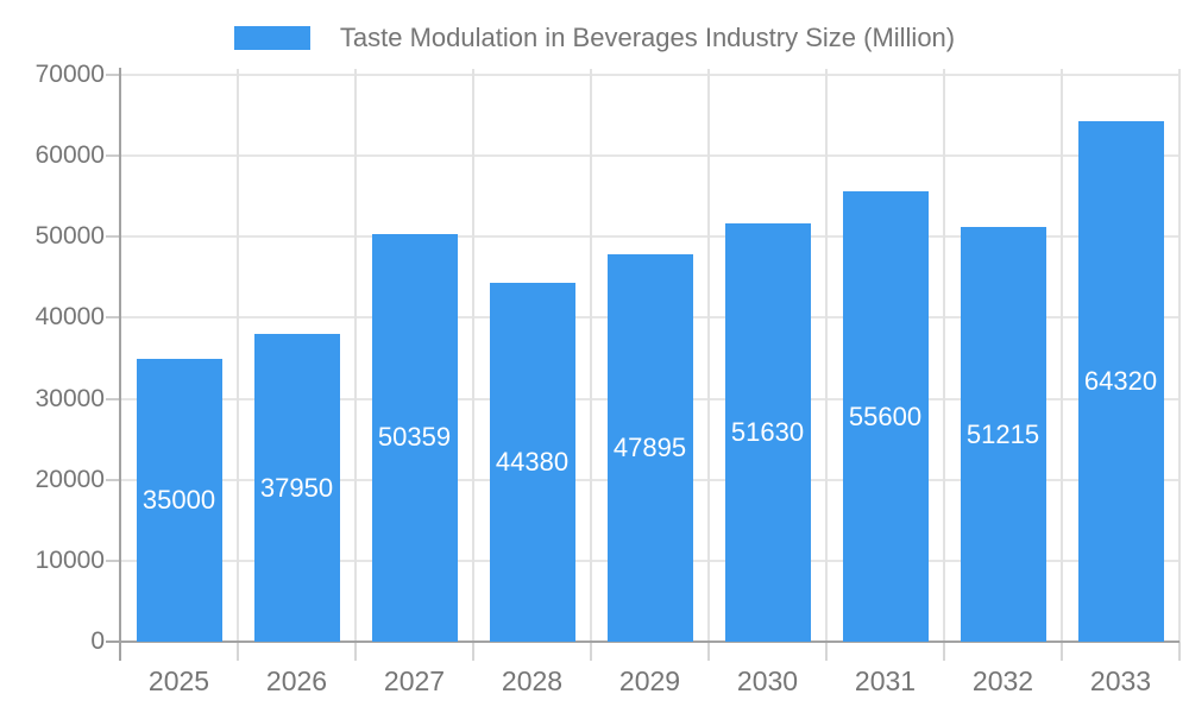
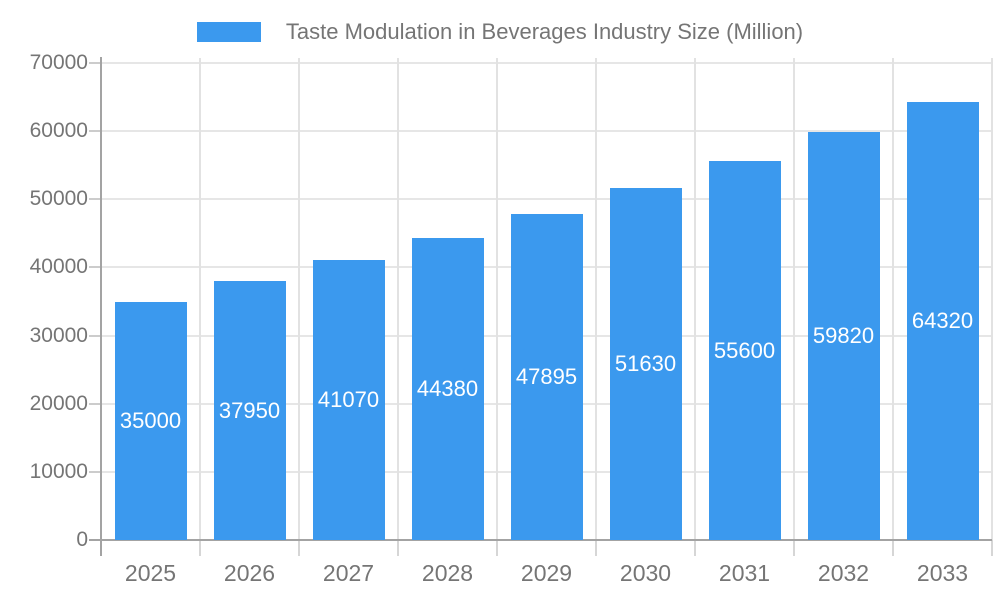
2027: 50359 -> 41070
2032: 51215 -> 59820
